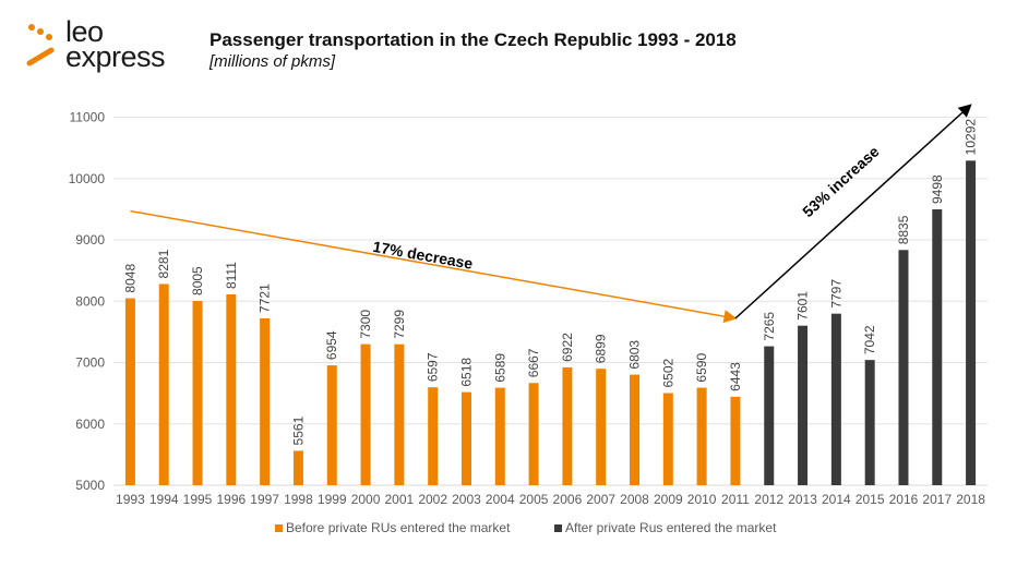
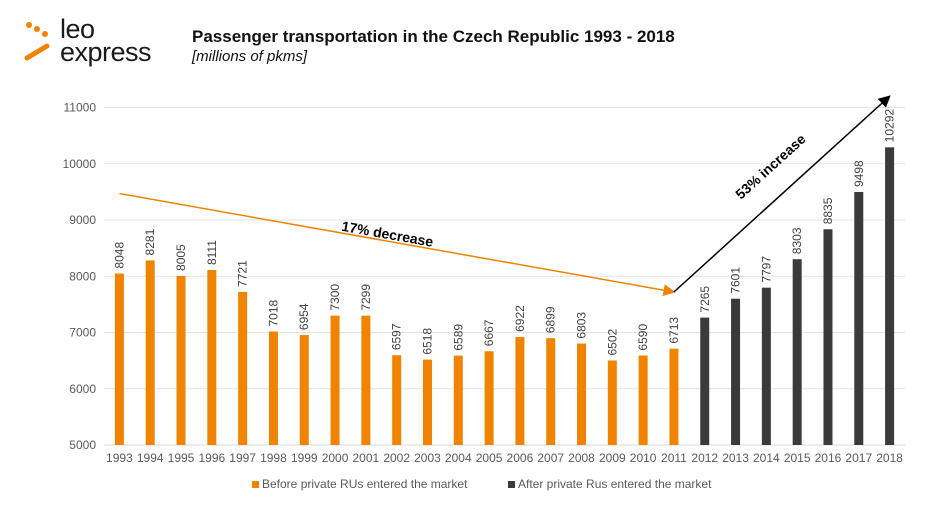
Before private RUs entered the market/1998: 5561 -> 7018
Before private RUs entered the market/2011: 6443 -> 6713
After private Rus entered the market/2015: 7042 -> 8303
